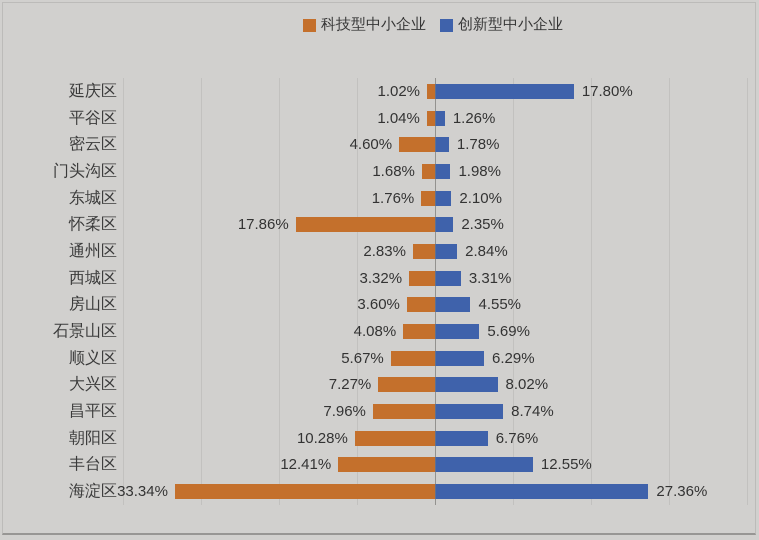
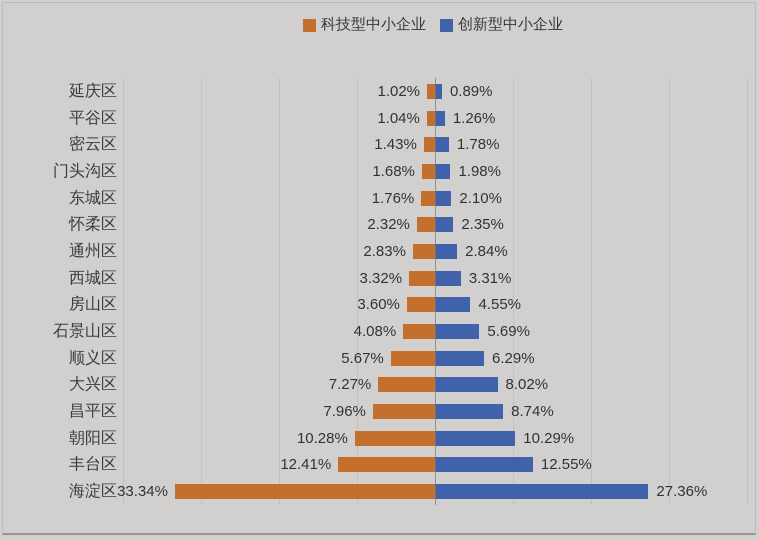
创新型中小企业/延庆区: 17.80% -> 0.89%
科技型中小企业/密云区: 4.60% -> 1.43%
科技型中小企业/怀柔区: 17.86% -> 2.32%
创新型中小企业/朝阳区: 6.76% -> 10.29%
